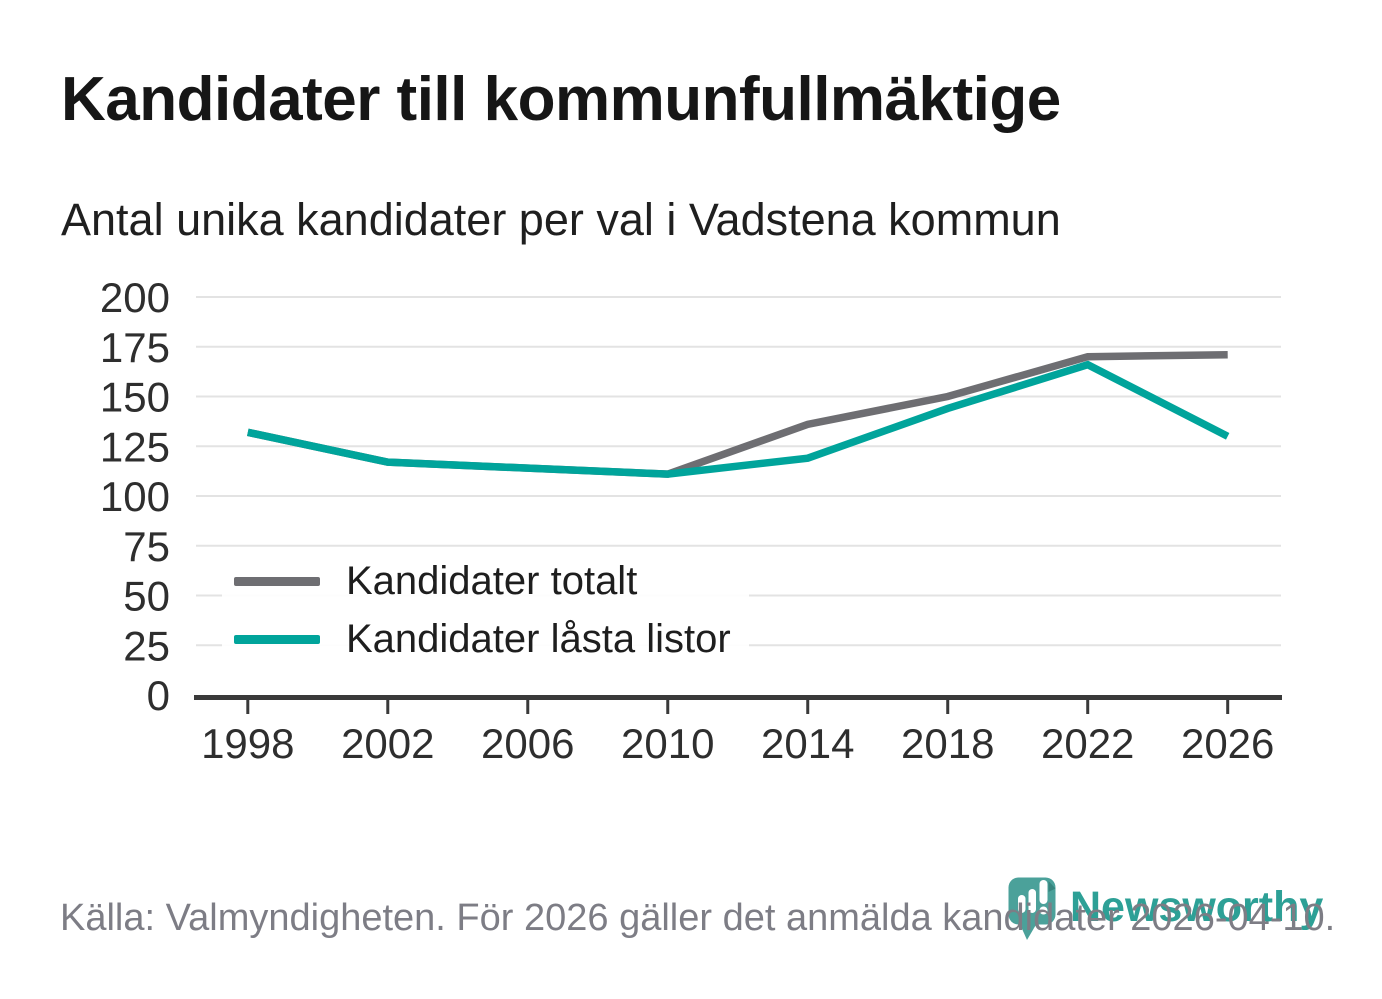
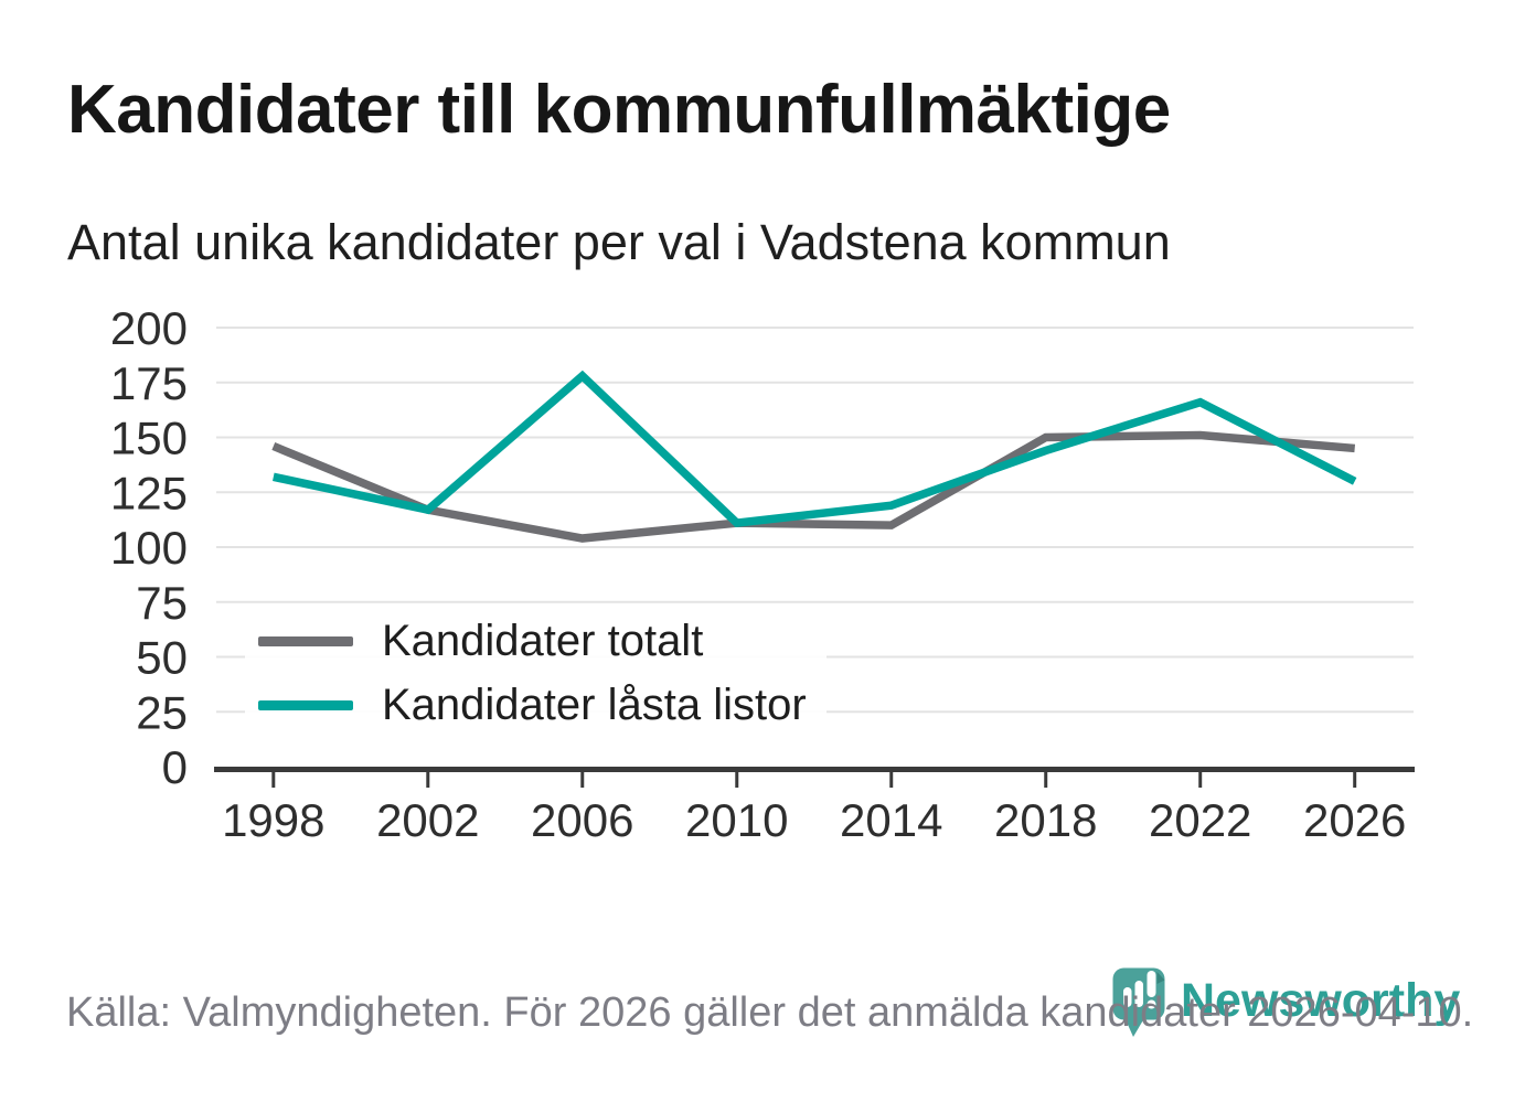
Kandidater totalt/1998: 132 -> 146
Kandidater totalt/2006: 114 -> 104
Kandidater låsta listor/2006: 114 -> 178
Kandidater totalt/2014: 136 -> 110
Kandidater totalt/2022: 170 -> 151
Kandidater totalt/2026: 171 -> 145
